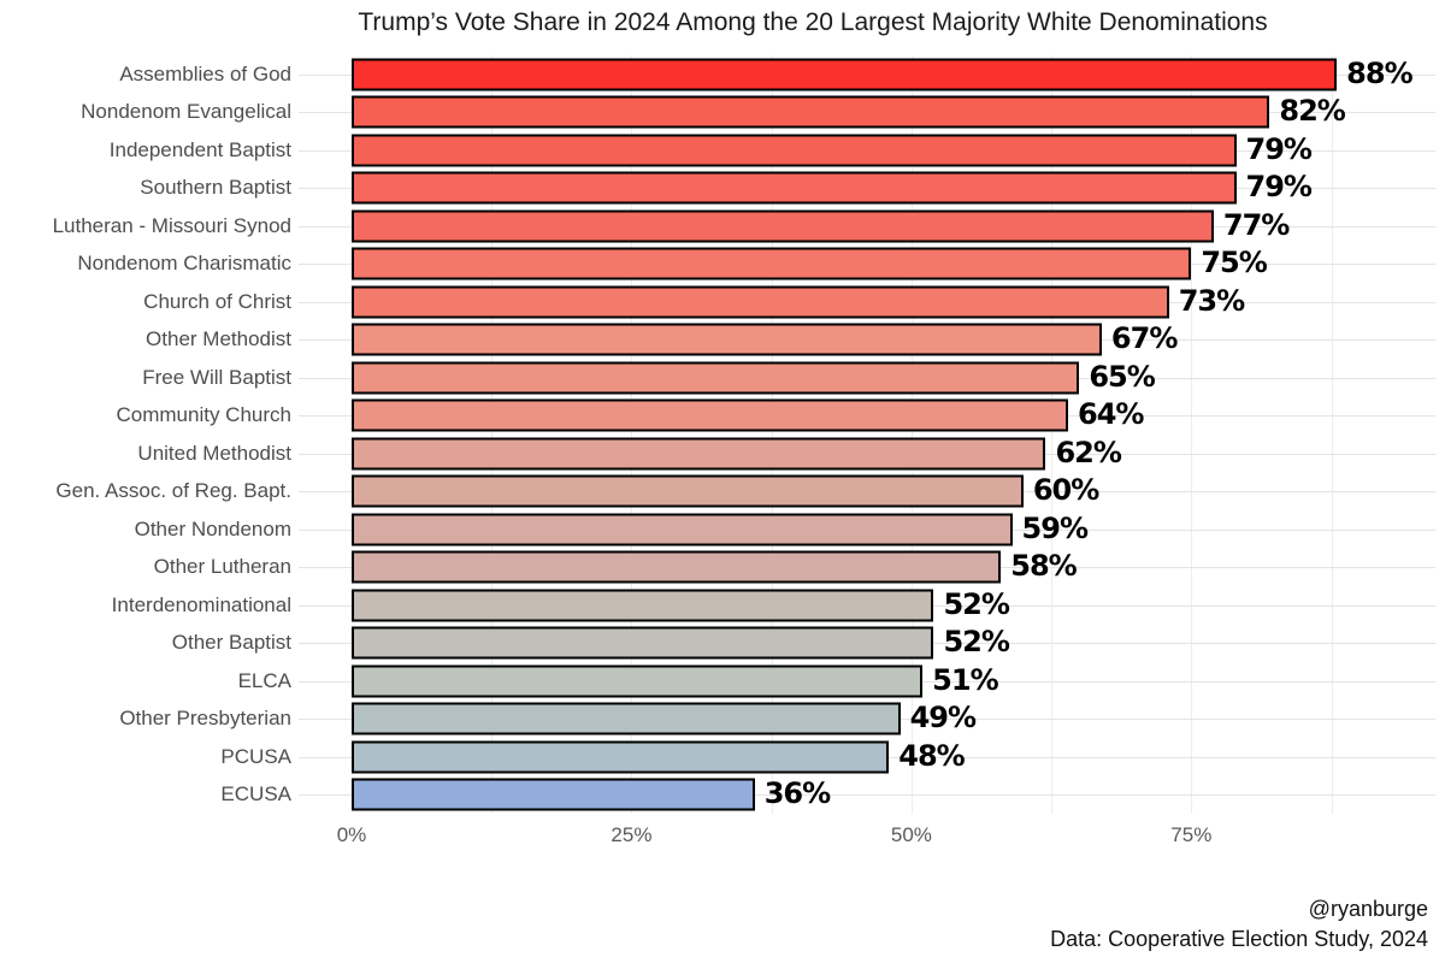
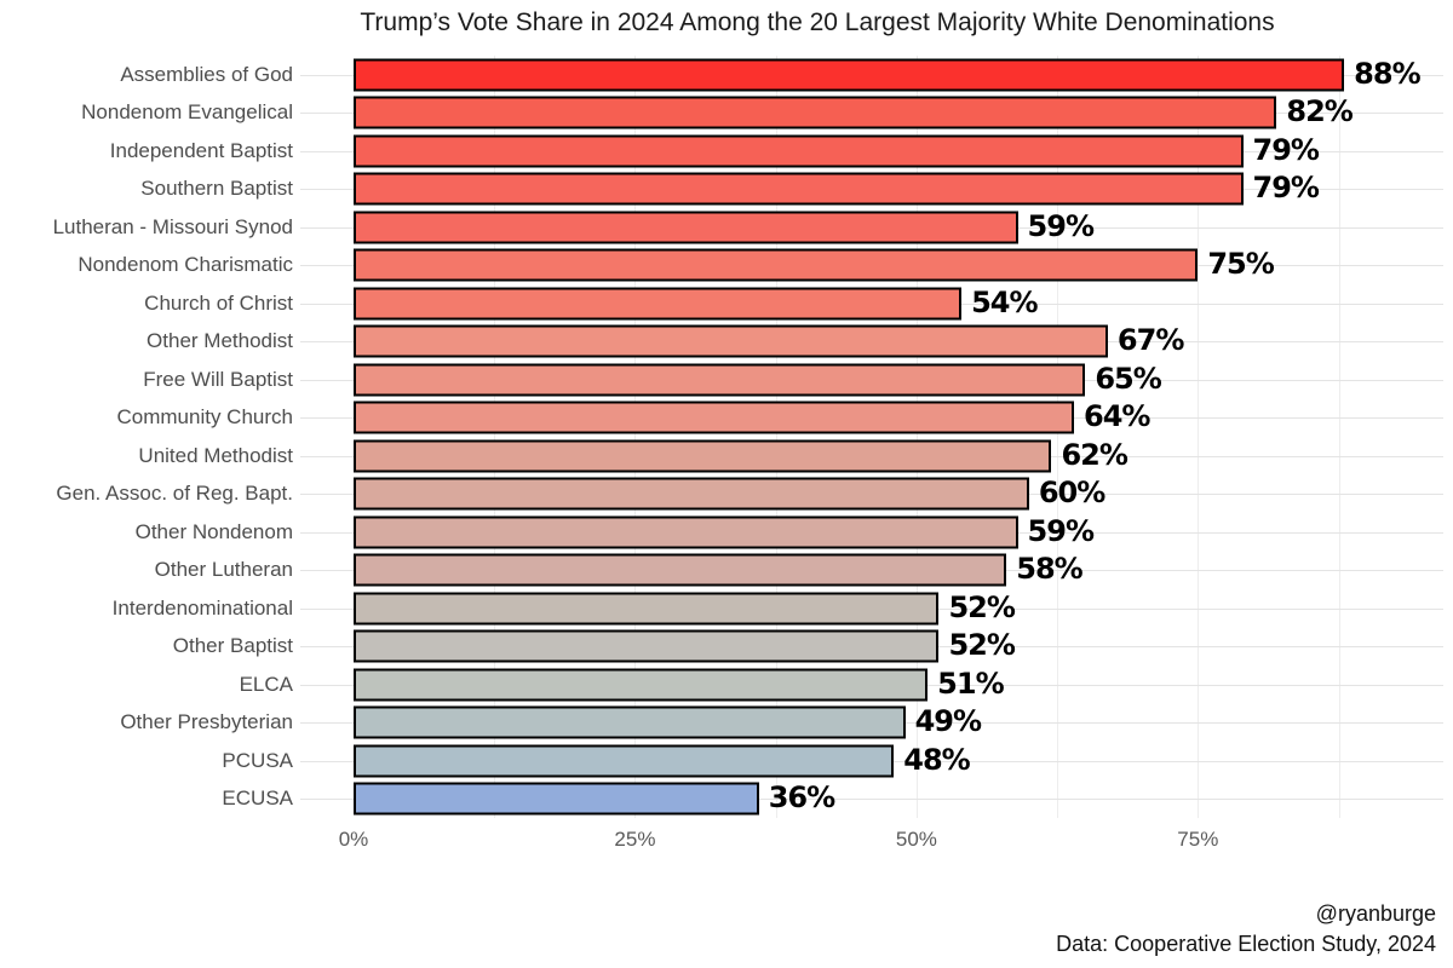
Lutheran - Missouri Synod: 77% -> 59%
Church of Christ: 73% -> 54%
